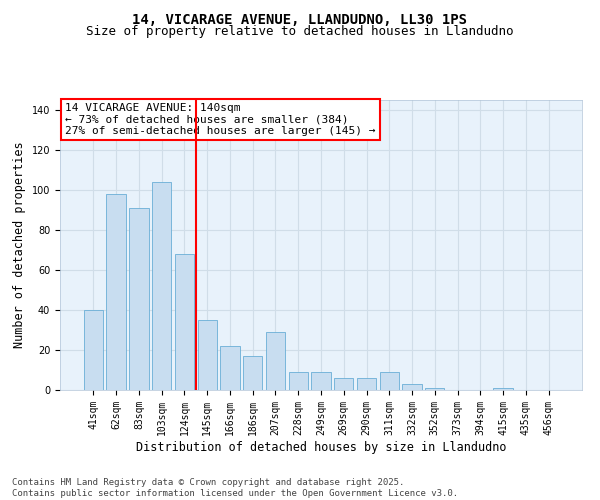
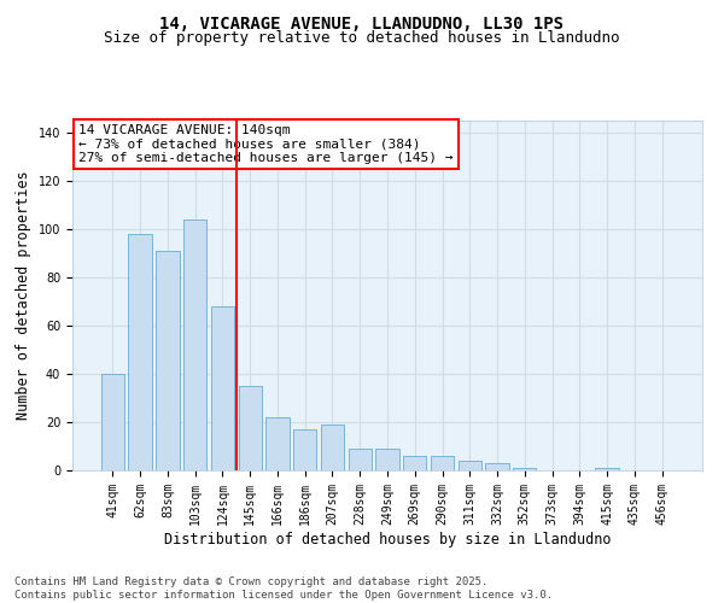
207sqm: 29 -> 19
311sqm: 9 -> 4
